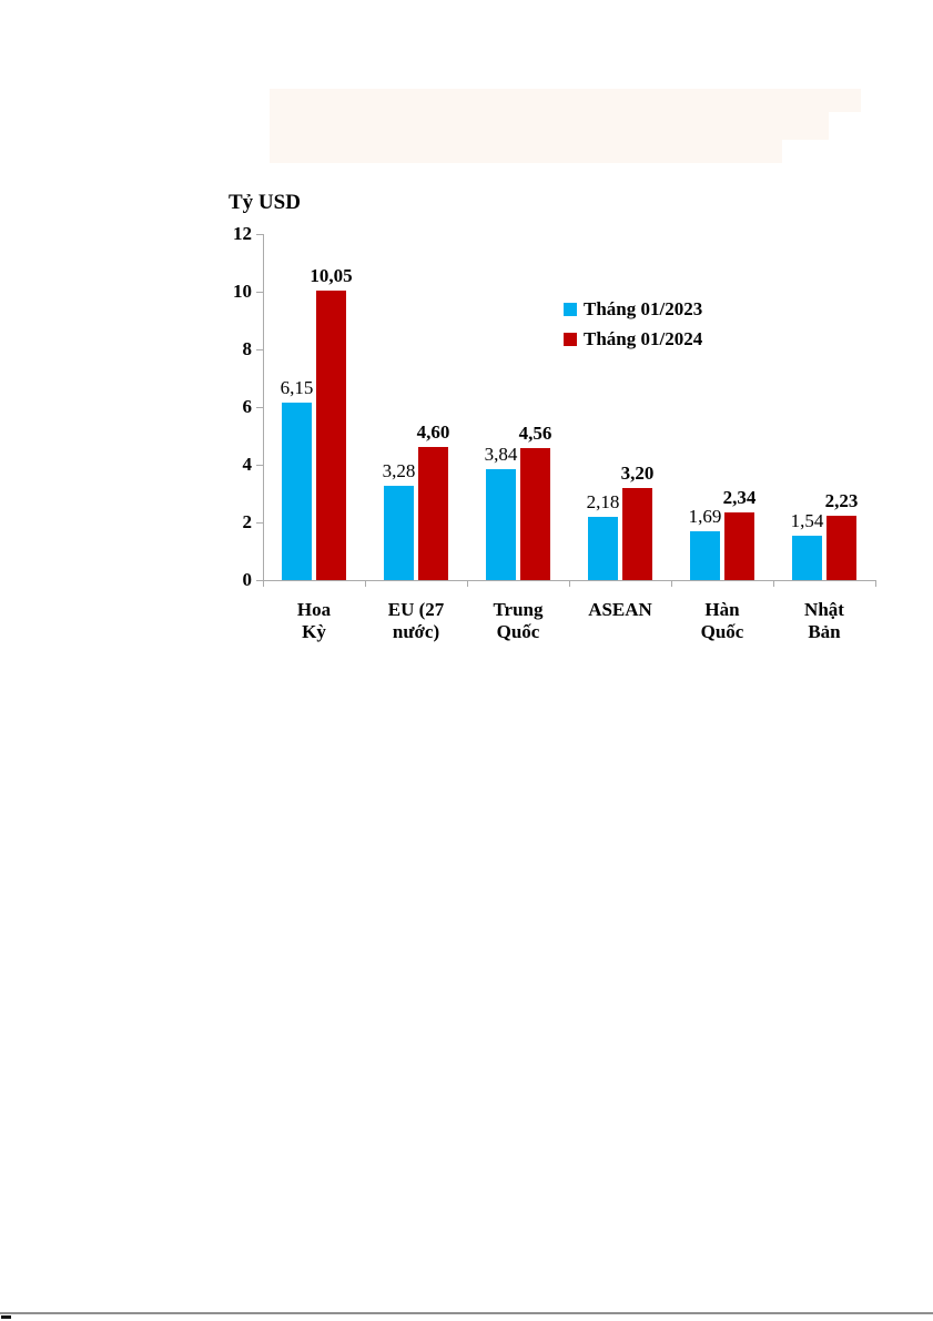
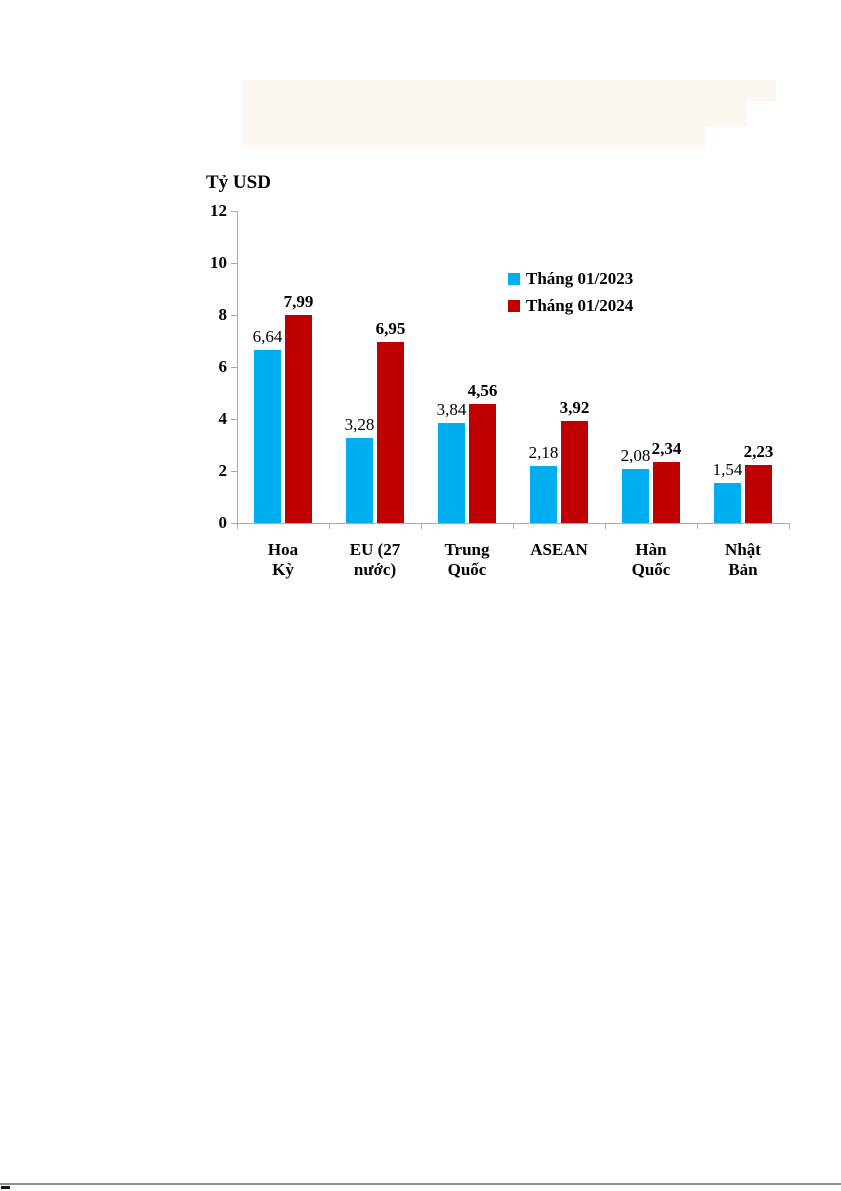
Tháng 01/2023/Hoa Kỳ: 6,15 -> 6,64
Tháng 01/2024/Hoa Kỳ: 10,05 -> 7,99
Tháng 01/2024/EU (27 nước): 4,60 -> 6,95
Tháng 01/2024/ASEAN: 3,20 -> 3,92
Tháng 01/2023/Hàn Quốc: 1,69 -> 2,08
